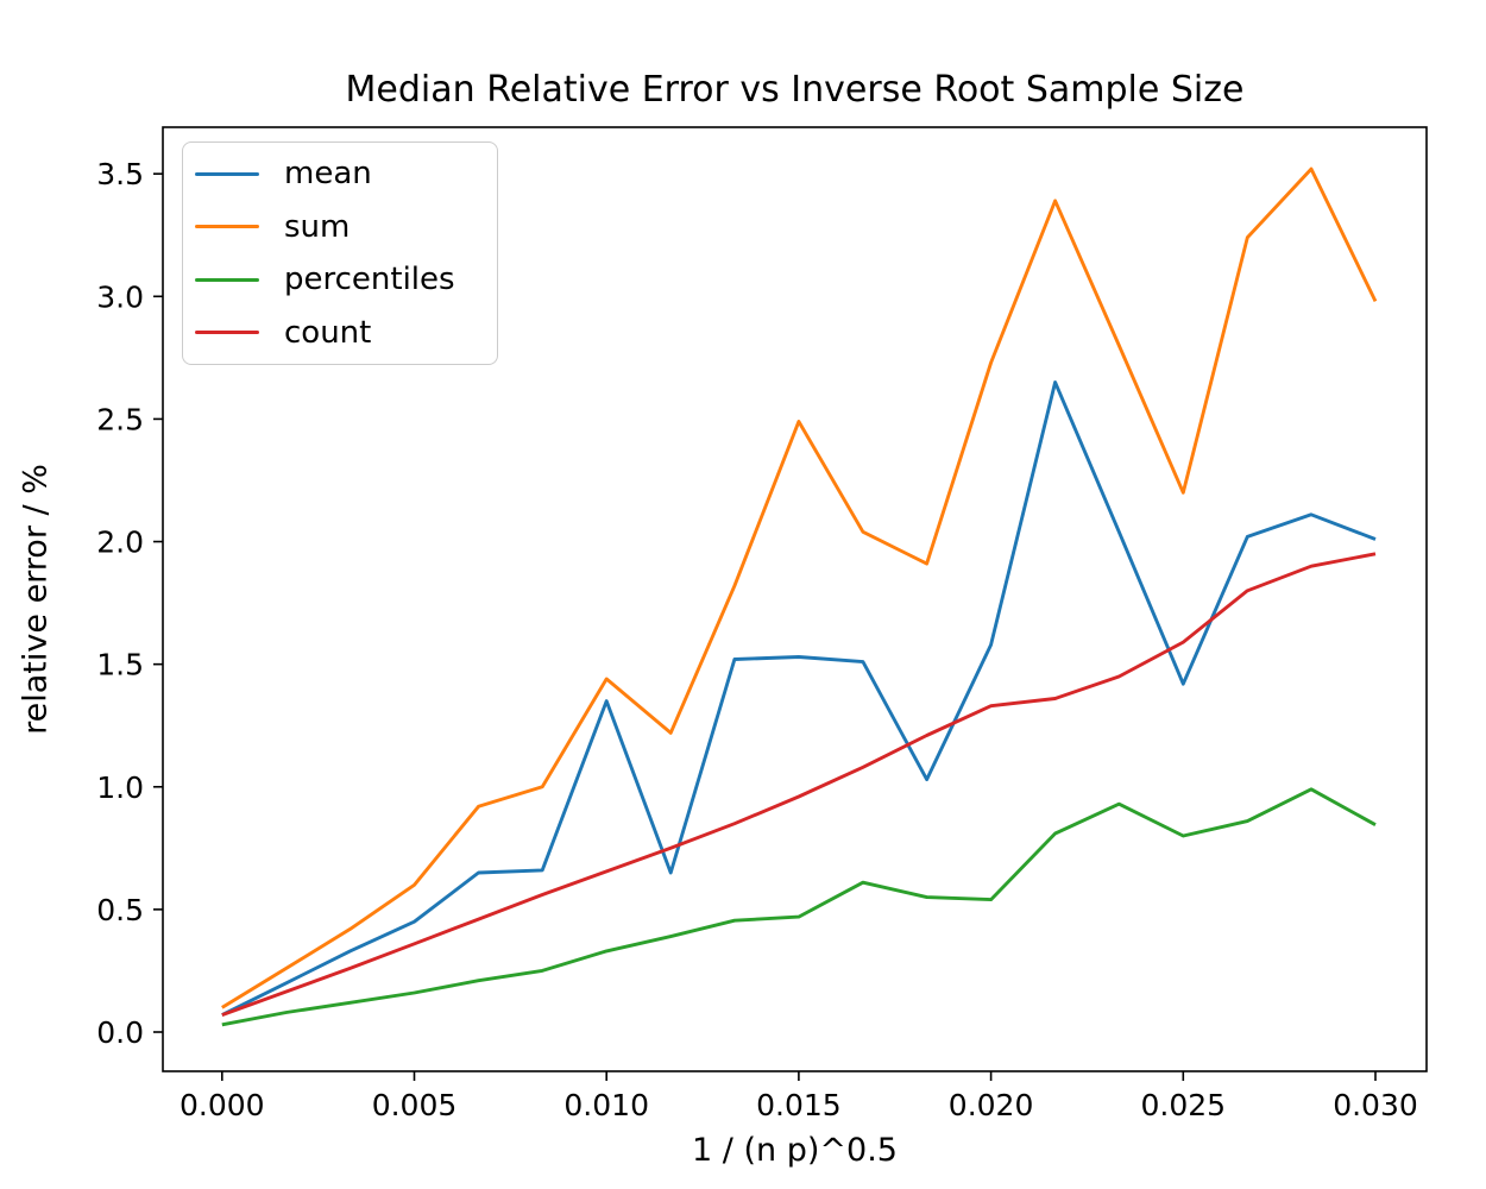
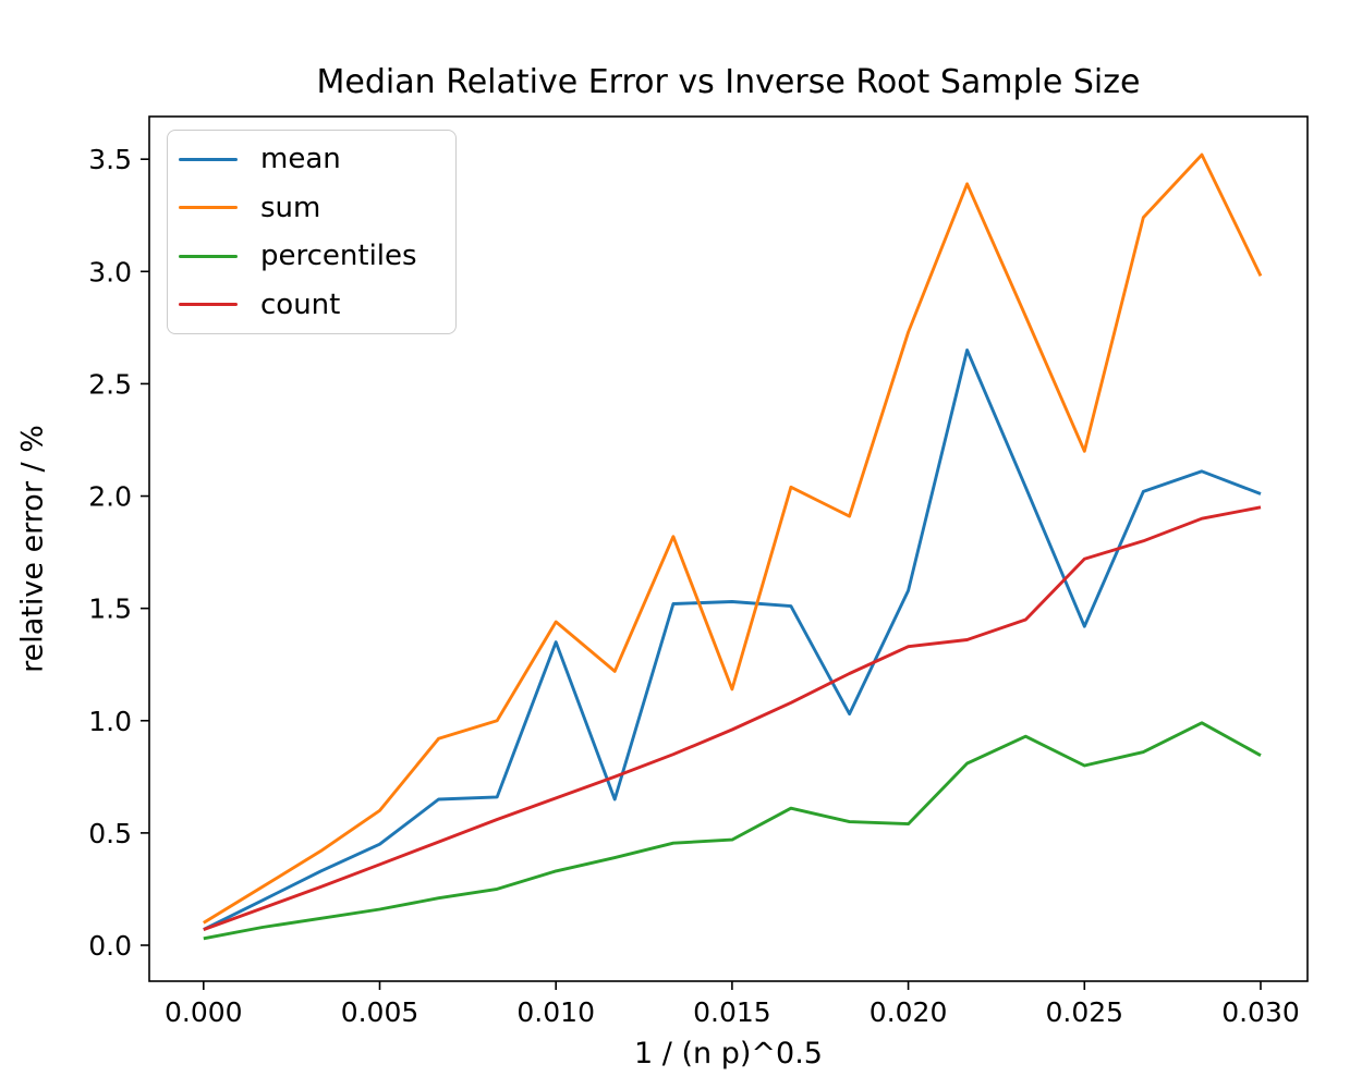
sum/0.015: 2.49 -> 1.14
count/0.025: 1.59 -> 1.72
